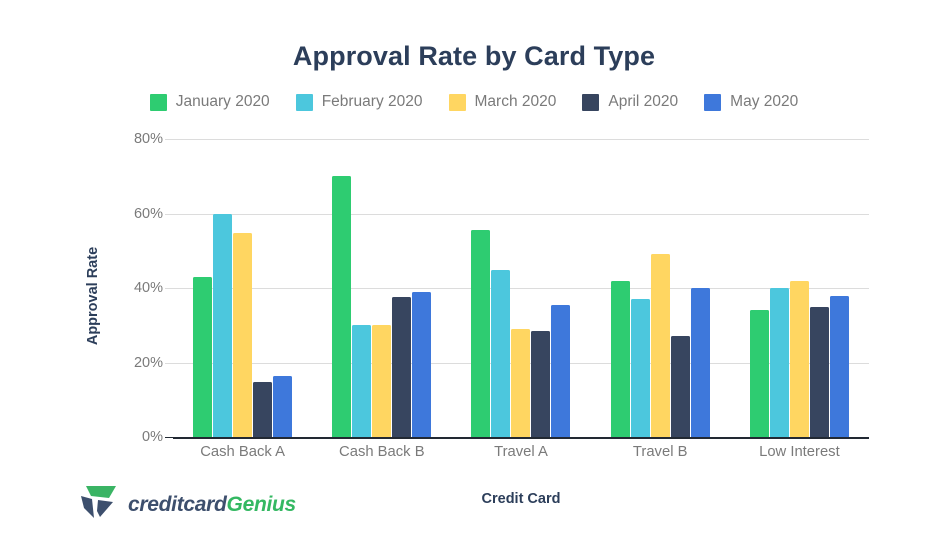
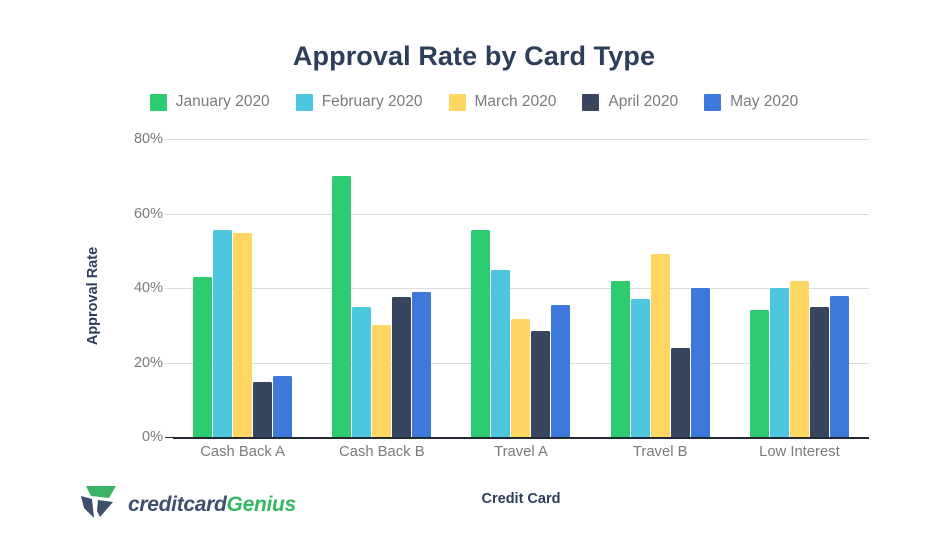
February 2020/Cash Back A: 60% -> 56%
February 2020/Cash Back B: 30% -> 35%
March 2020/Travel A: 29% -> 32%
April 2020/Travel B: 27% -> 24%
